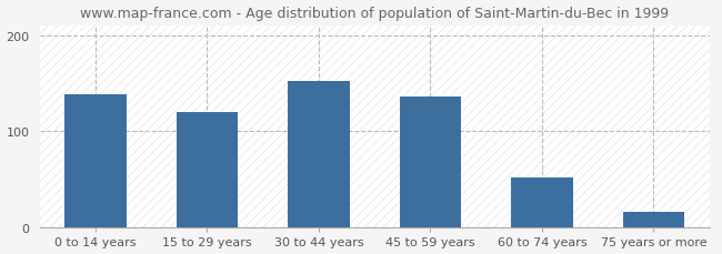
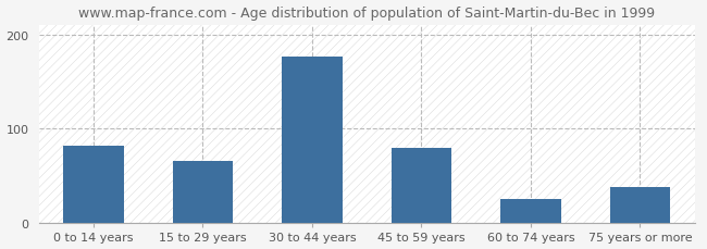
0 to 14 years: 138 -> 82
15 to 29 years: 120 -> 66
30 to 44 years: 152 -> 176
45 to 59 years: 136 -> 80
60 to 74 years: 52 -> 26
75 years or more: 16 -> 38
